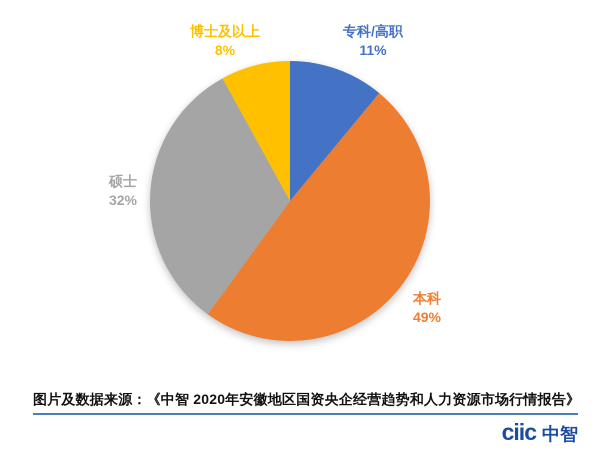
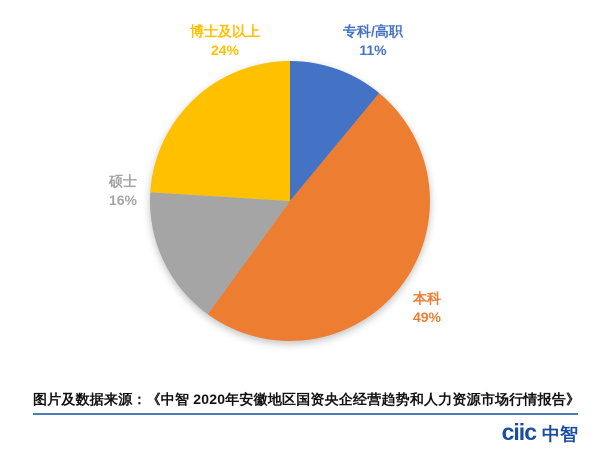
硕士: 32% -> 16%
博士及以上: 8% -> 24%
